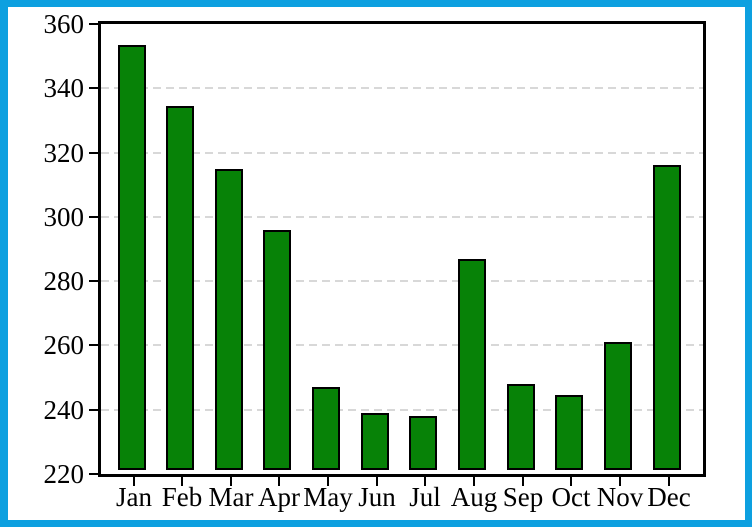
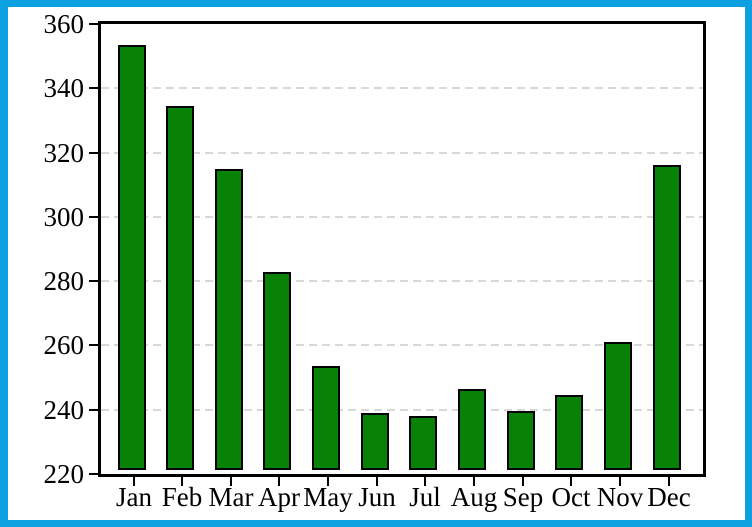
Apr: 296 -> 283
May: 247 -> 254
Aug: 287 -> 246
Sep: 248 -> 240
